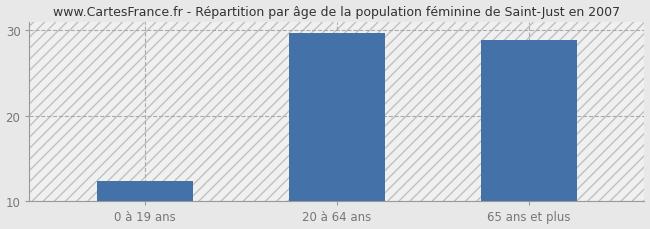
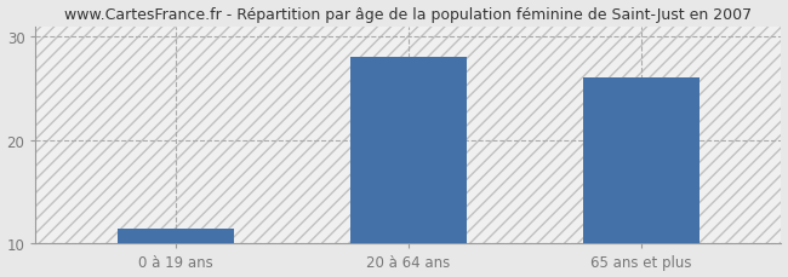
0 à 19 ans: 12.4 -> 11.5
20 à 64 ans: 29.6 -> 28.0
65 ans et plus: 28.8 -> 26.0
